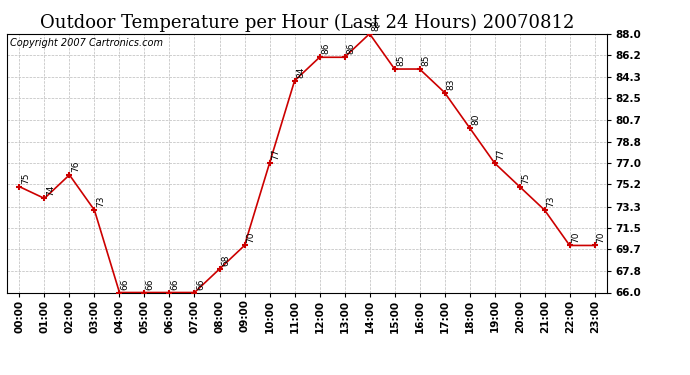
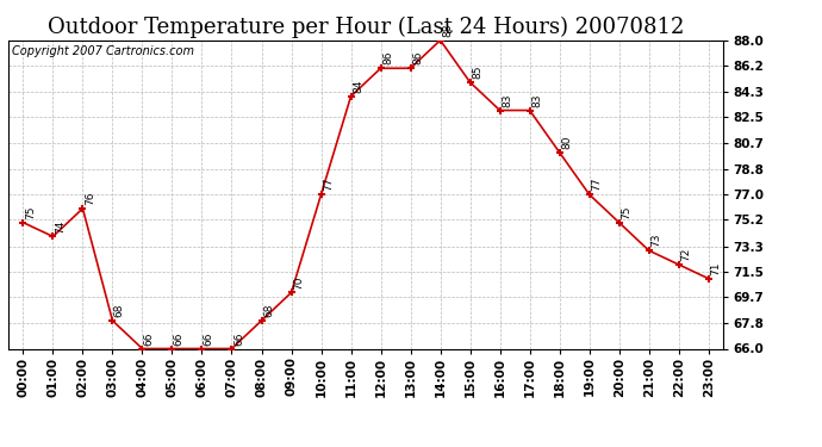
03:00: 73 -> 68
16:00: 85 -> 83
22:00: 70 -> 72
23:00: 70 -> 71
